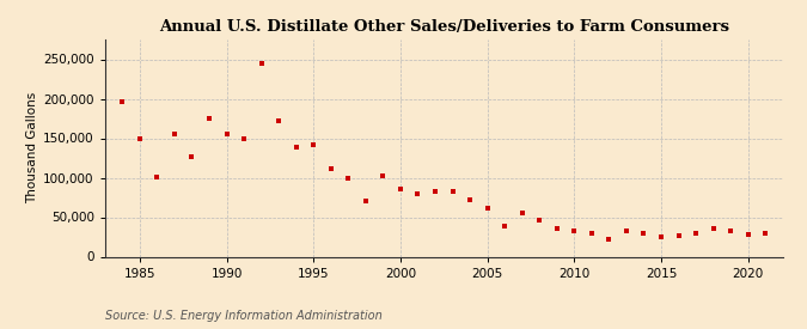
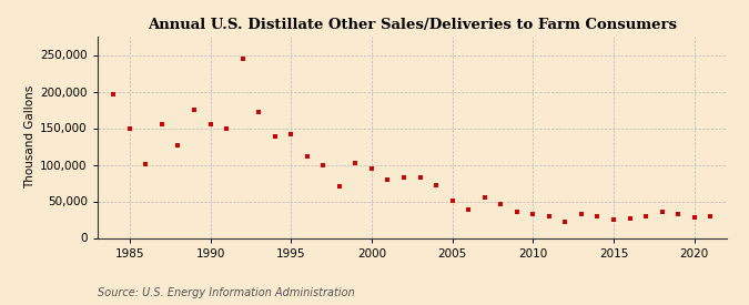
2000: 86,000 -> 95,000
2005: 62,000 -> 51,000
